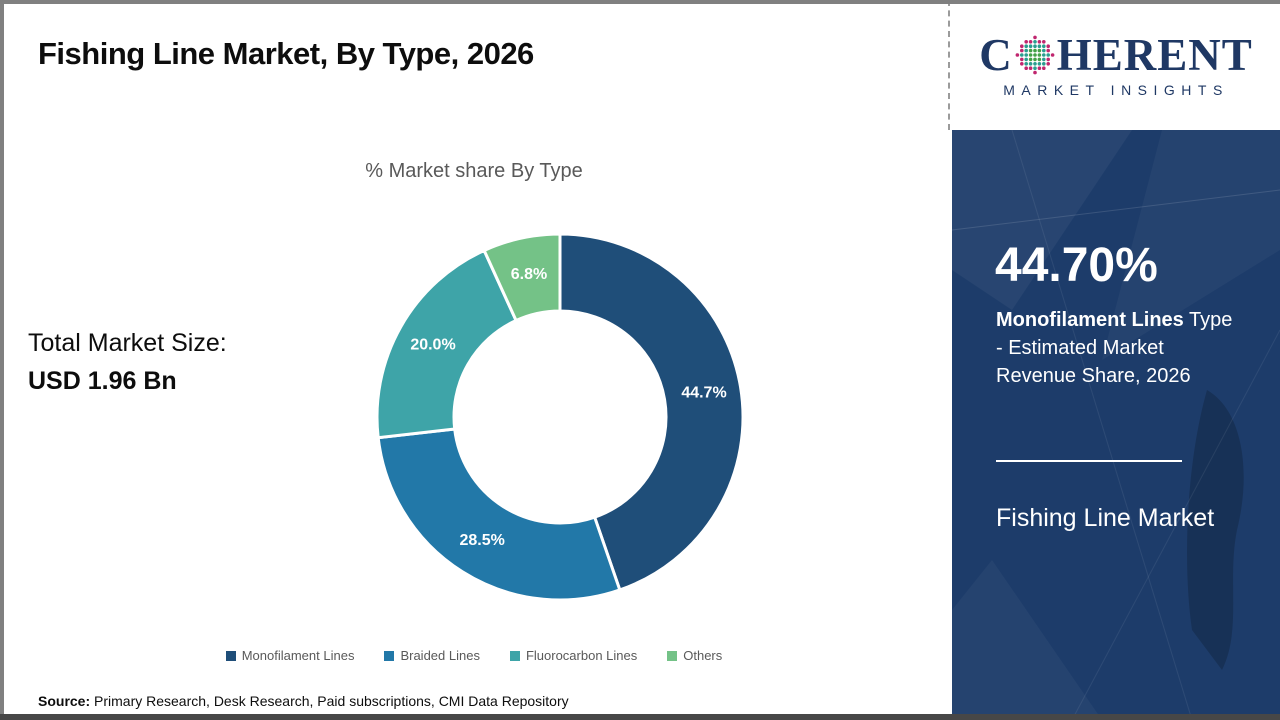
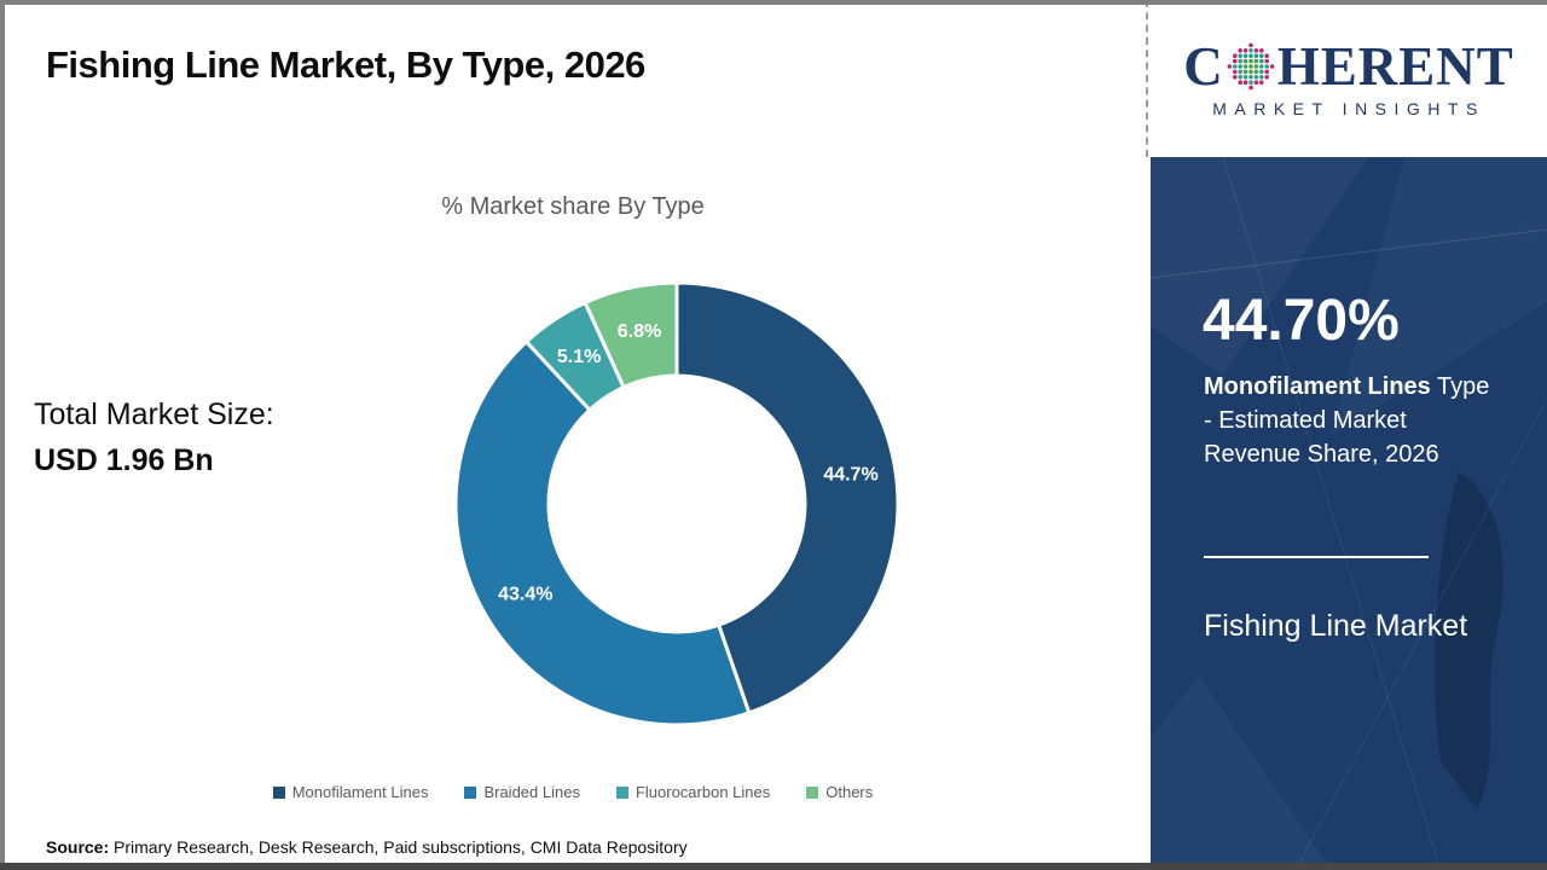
Braided Lines: 28.5% -> 43.4%
Fluorocarbon Lines: 20.0% -> 5.1%
